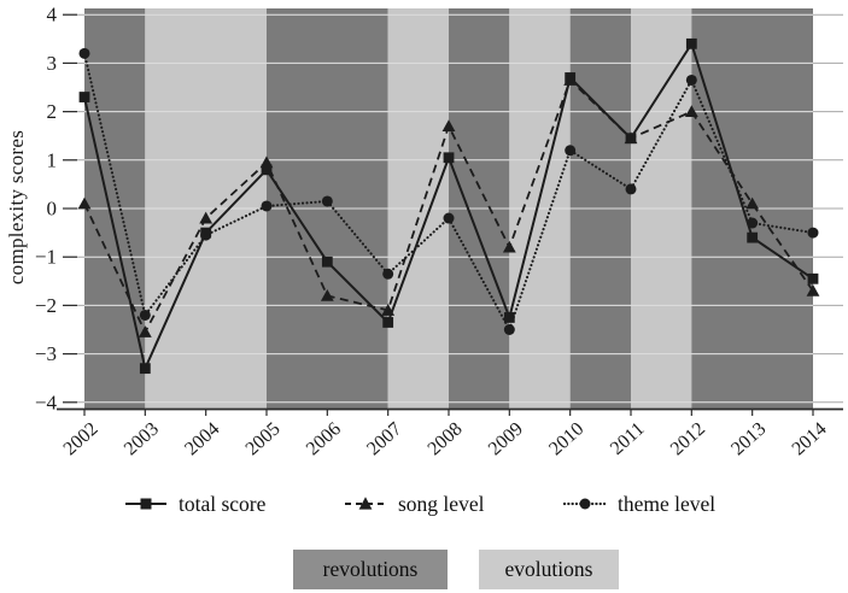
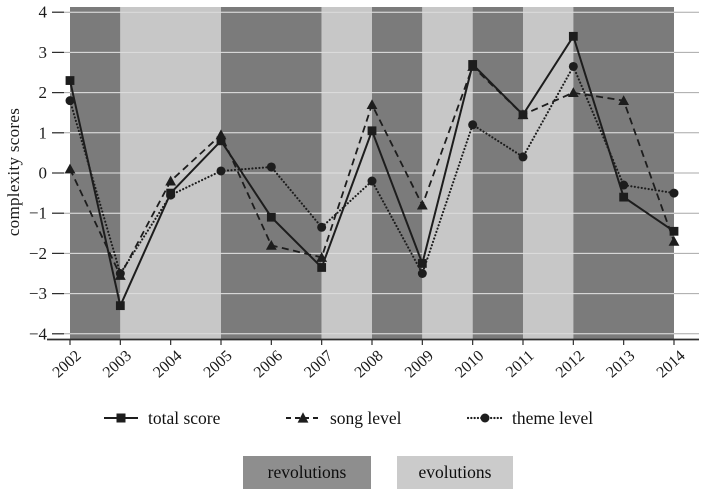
theme level/2002: 3.2 -> 1.8
theme level/2003: -2.2 -> -2.5
song level/2013: 0.1 -> 1.8
